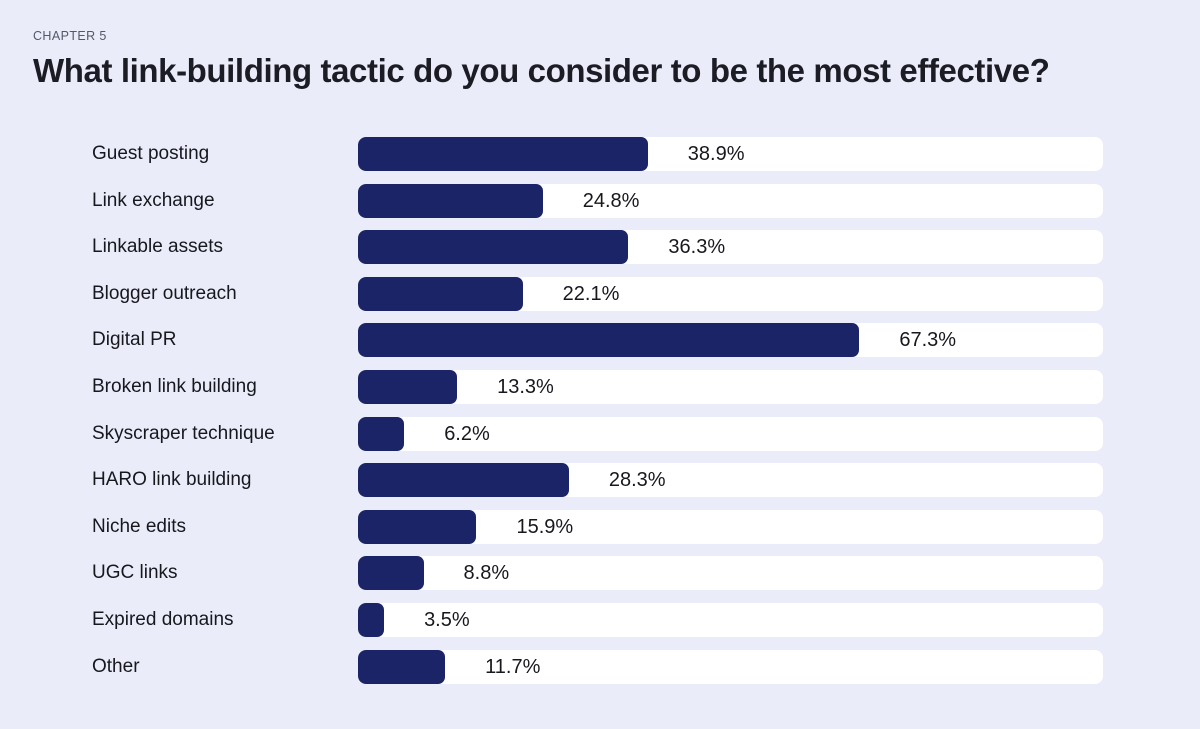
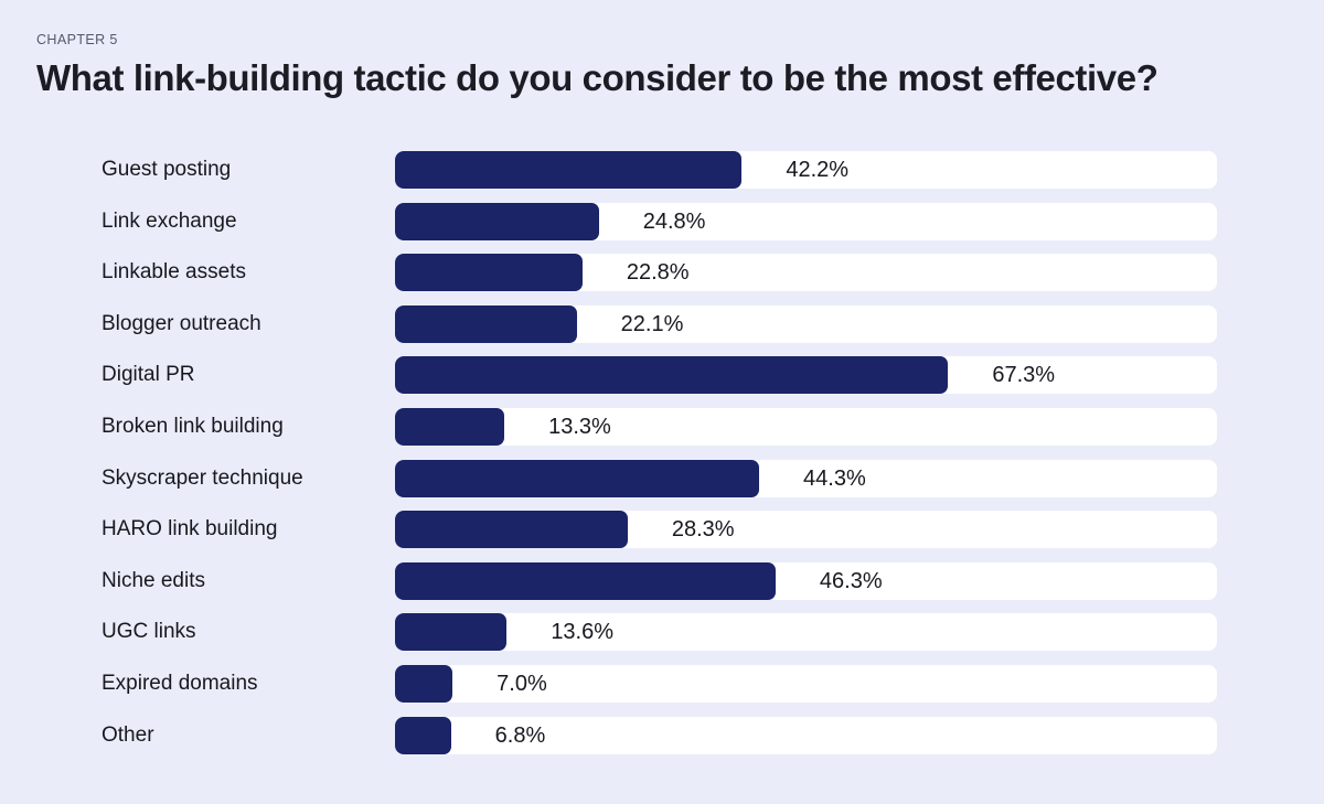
Guest posting: 38.9% -> 42.2%
Linkable assets: 36.3% -> 22.8%
Skyscraper technique: 6.2% -> 44.3%
Niche edits: 15.9% -> 46.3%
UGC links: 8.8% -> 13.6%
Expired domains: 3.5% -> 7.0%
Other: 11.7% -> 6.8%
